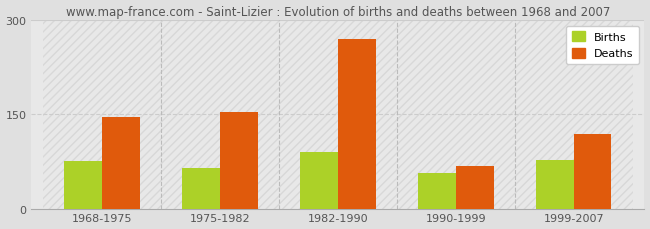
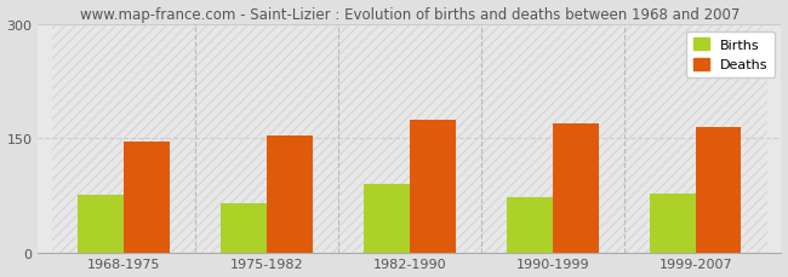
Deaths/1982-1990: 270 -> 175
Births/1990-1999: 56 -> 72
Deaths/1990-1999: 68 -> 170
Deaths/1999-2007: 118 -> 165
